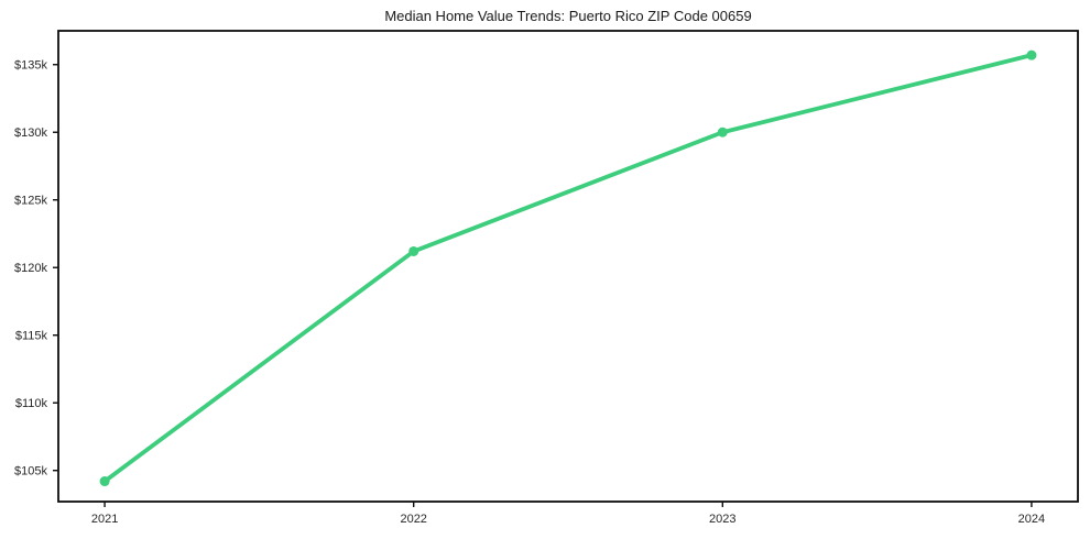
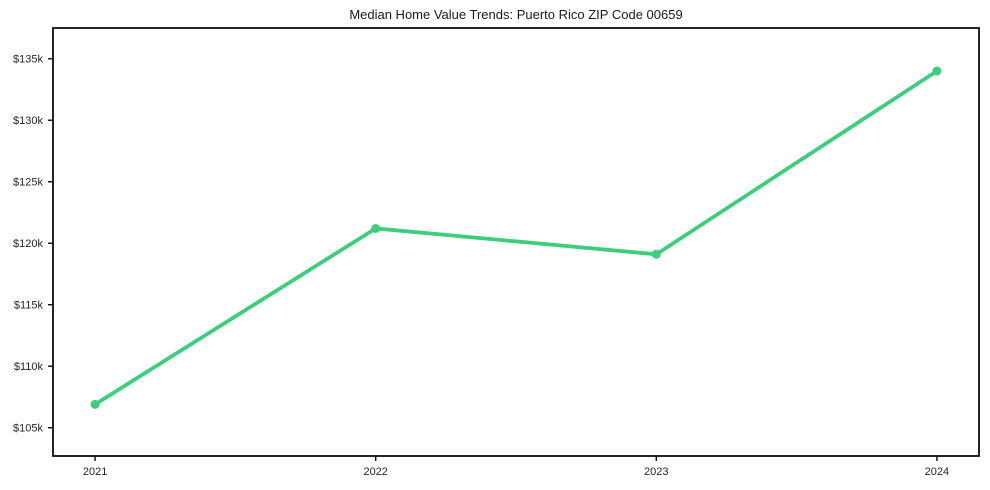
2021: $104.2k -> $106.9k
2023: $130.0k -> $119.1k
2024: $135.7k -> $134.0k
